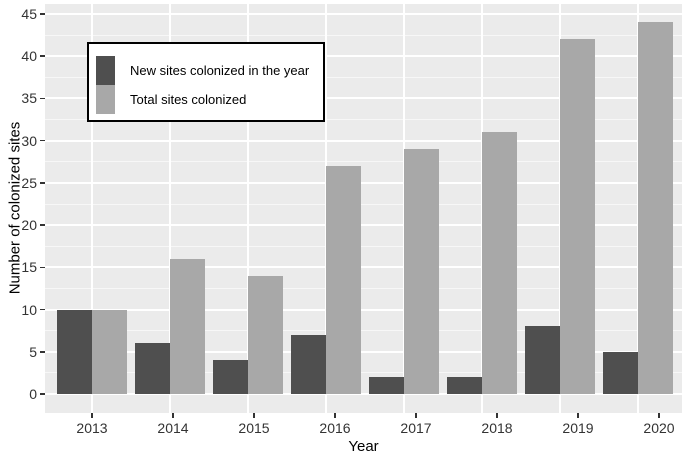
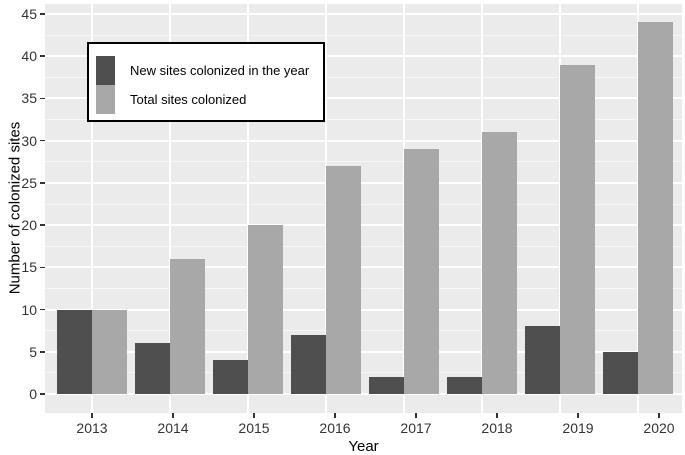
Total sites colonized/2015: 14 -> 20
Total sites colonized/2019: 42 -> 39
